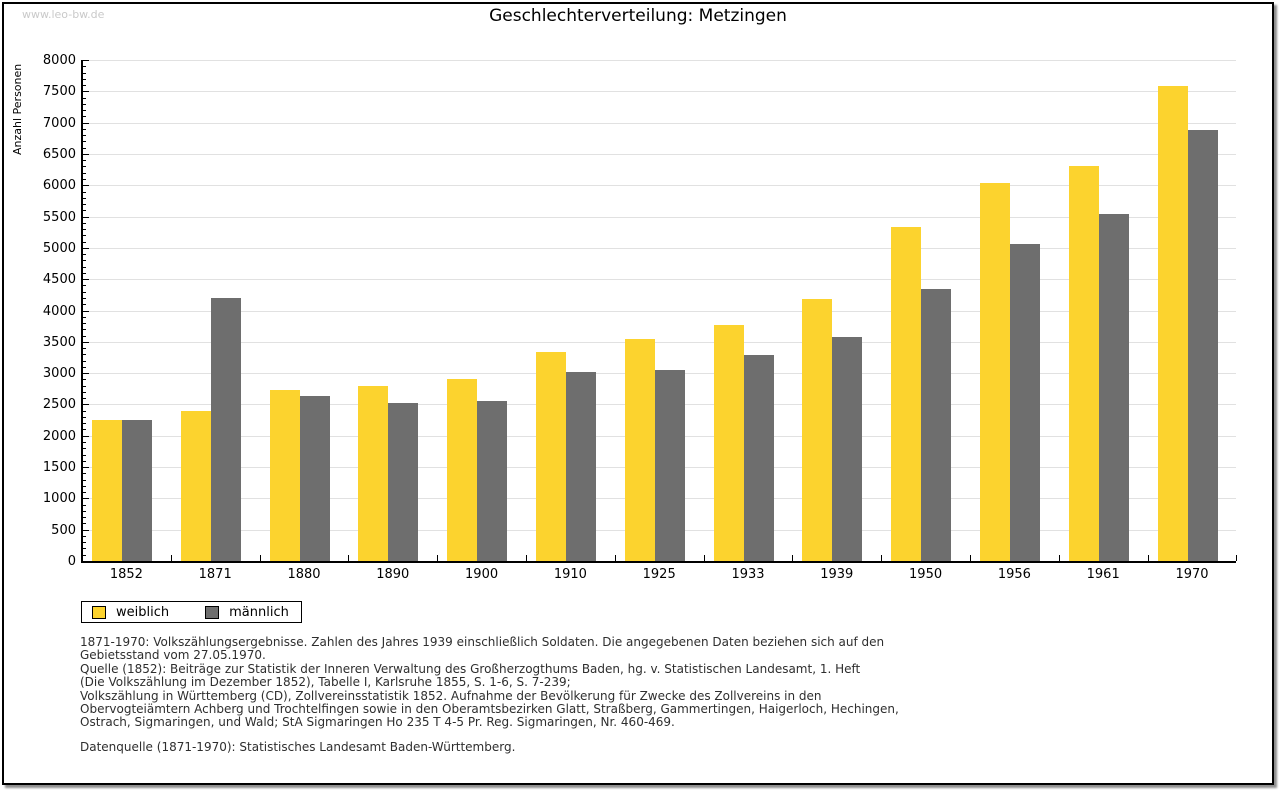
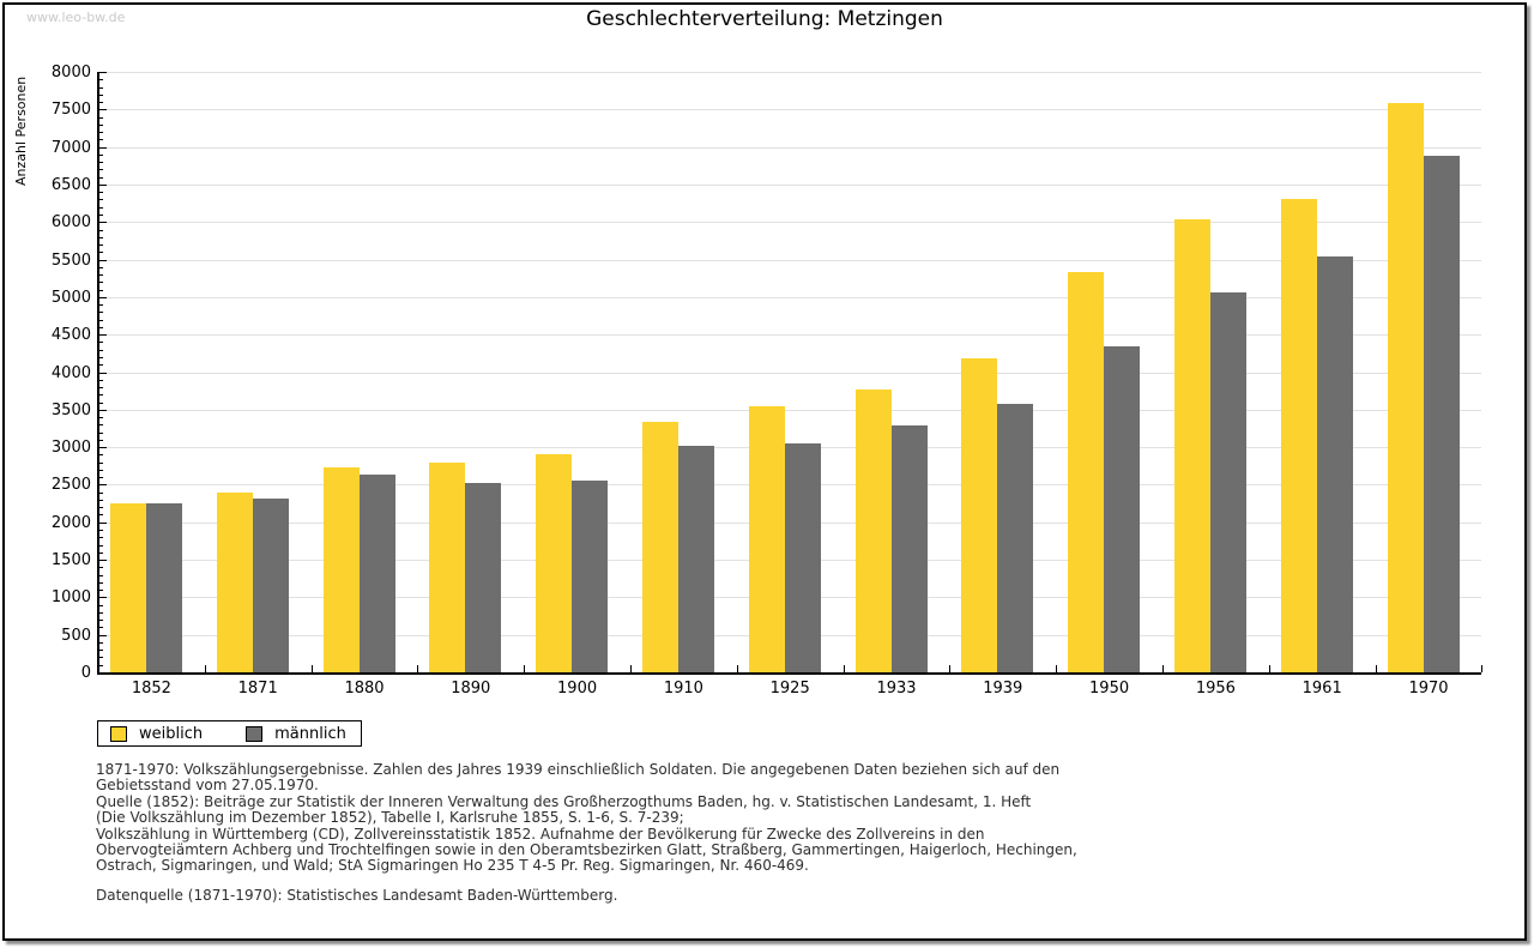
männlich/1871: 4200 -> 2300
